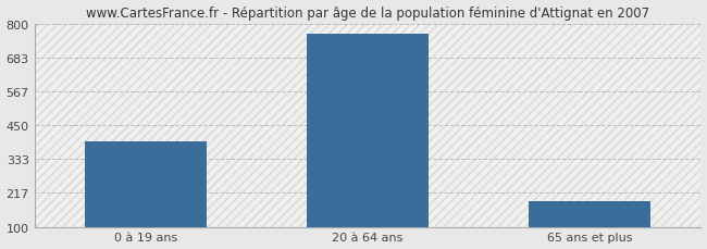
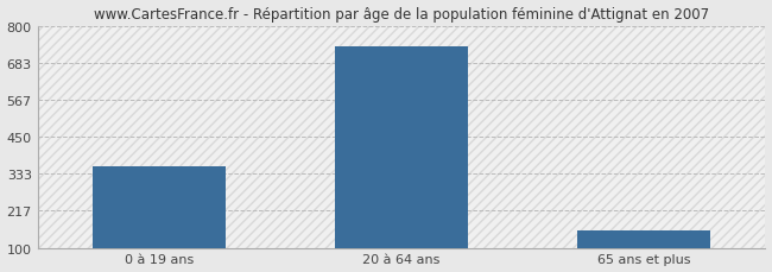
0 à 19 ans: 395 -> 358
20 à 64 ans: 765 -> 735
65 ans et plus: 190 -> 155
